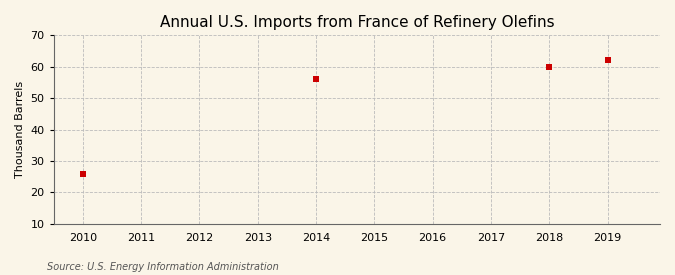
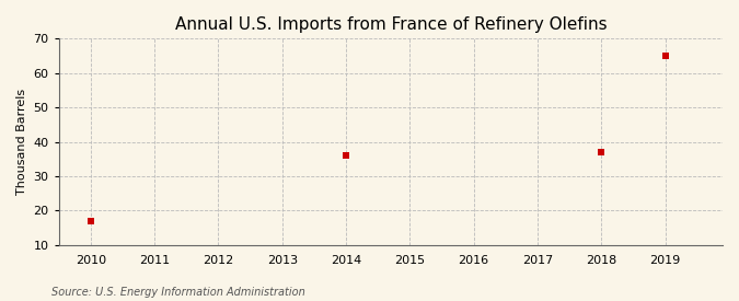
2010: 26 -> 17
2014: 56 -> 36
2018: 60 -> 37
2019: 62 -> 65
